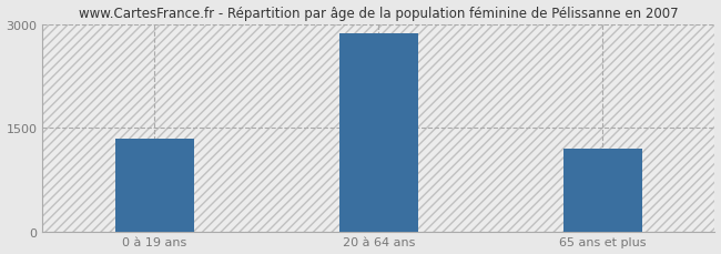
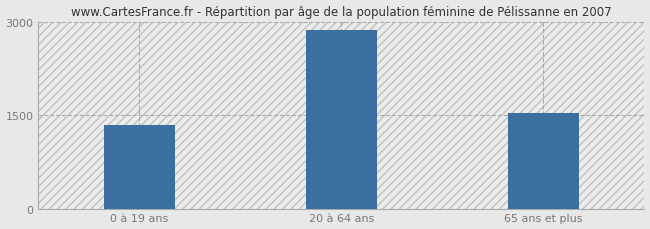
65 ans et plus: 1190 -> 1540
